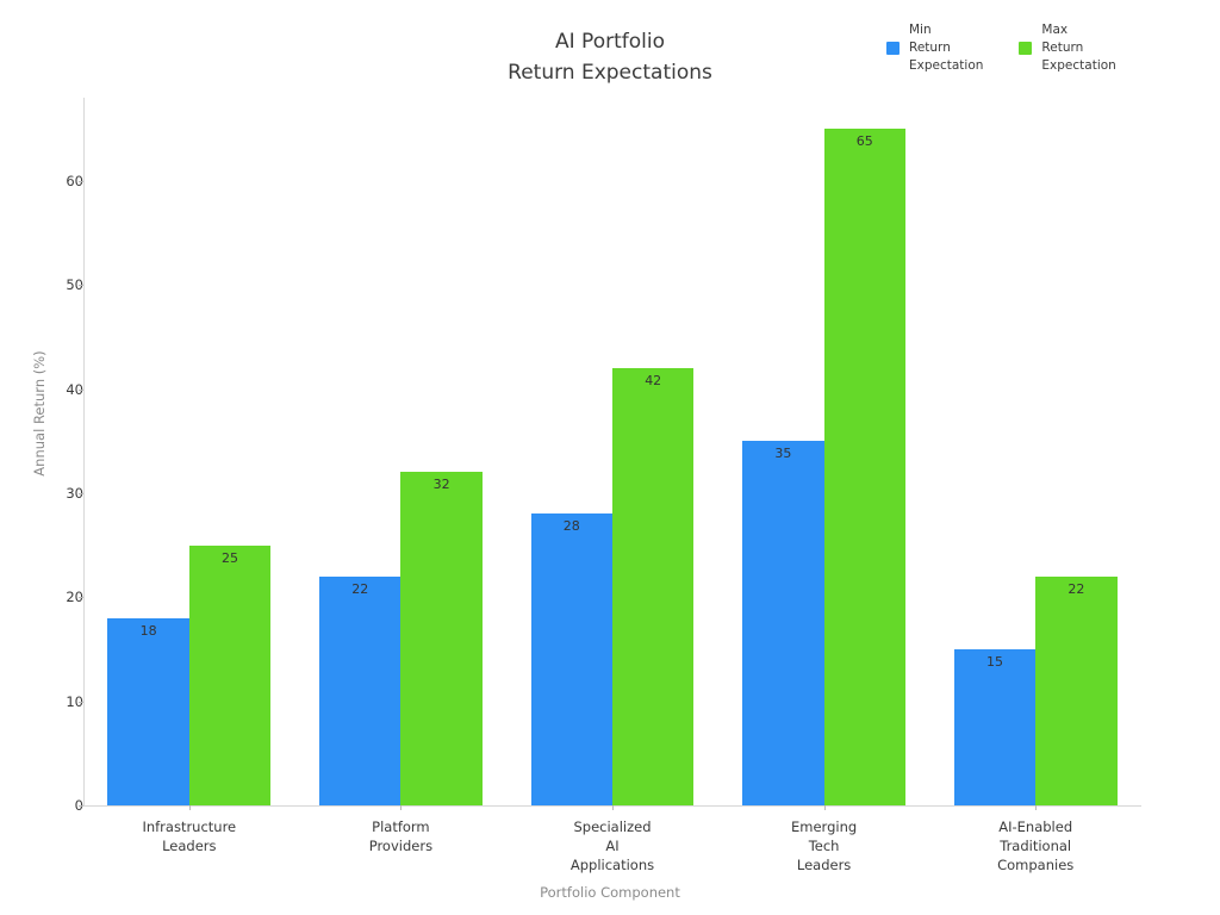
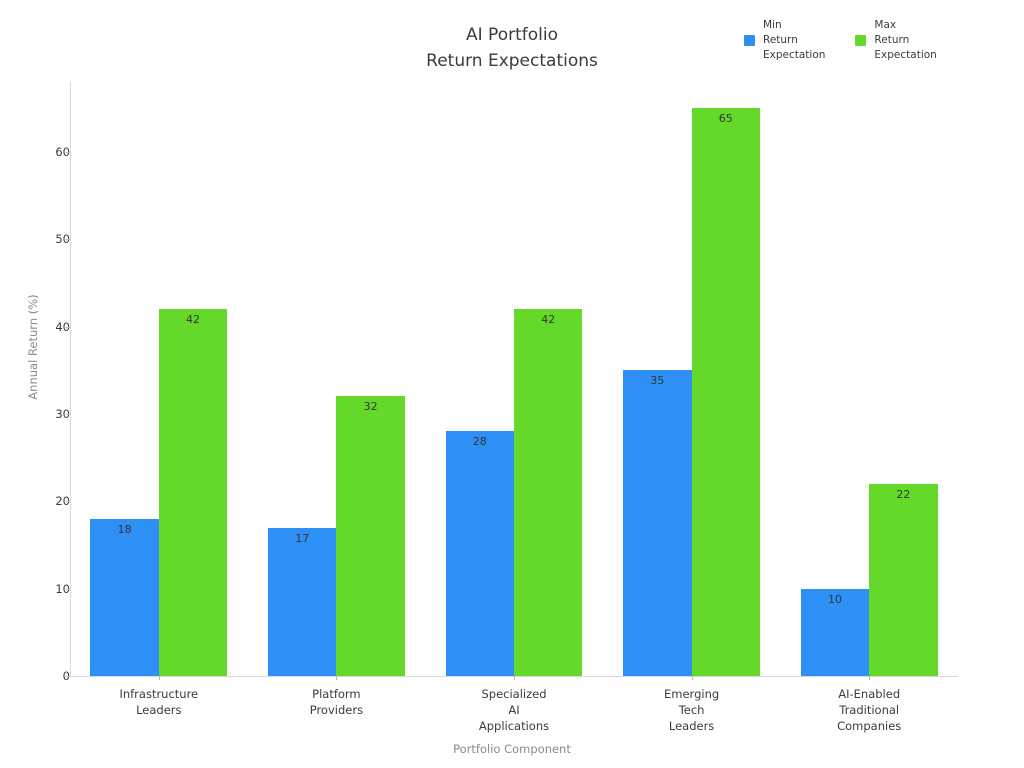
Max Return Expectation/Infrastructure Leaders: 25 -> 42
Min Return Expectation/Platform Providers: 22 -> 17
Min Return Expectation/AI-Enabled Traditional Companies: 15 -> 10
